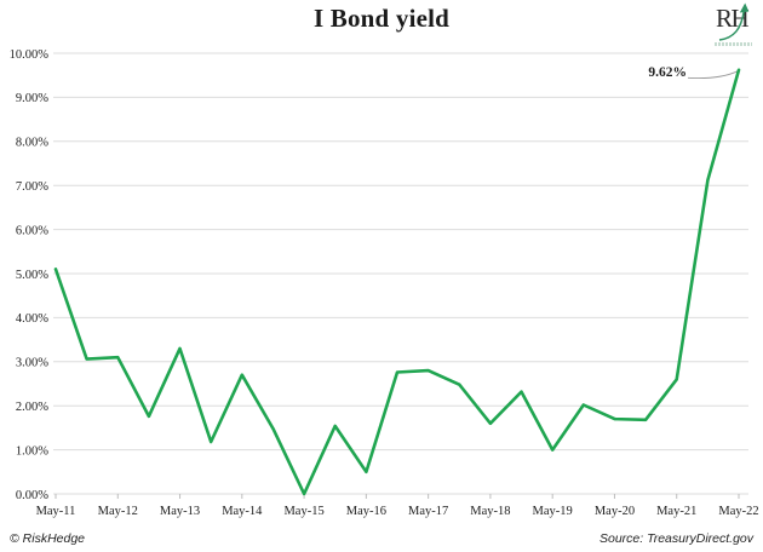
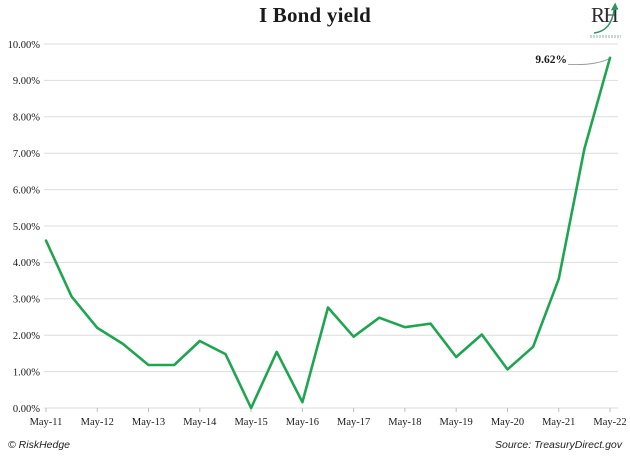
May-11: 5.1% -> 4.6%
May-12: 3.1% -> 2.2%
May-13: 3.3% -> 1.2%
May-14: 2.7% -> 1.8%
May-16: 0.5% -> 0.2%
May-17: 2.8% -> 2.0%
May-18: 1.6% -> 2.2%
May-19: 1.0% -> 1.4%
May-20: 1.7% -> 1.1%
May-21: 2.6% -> 3.5%
